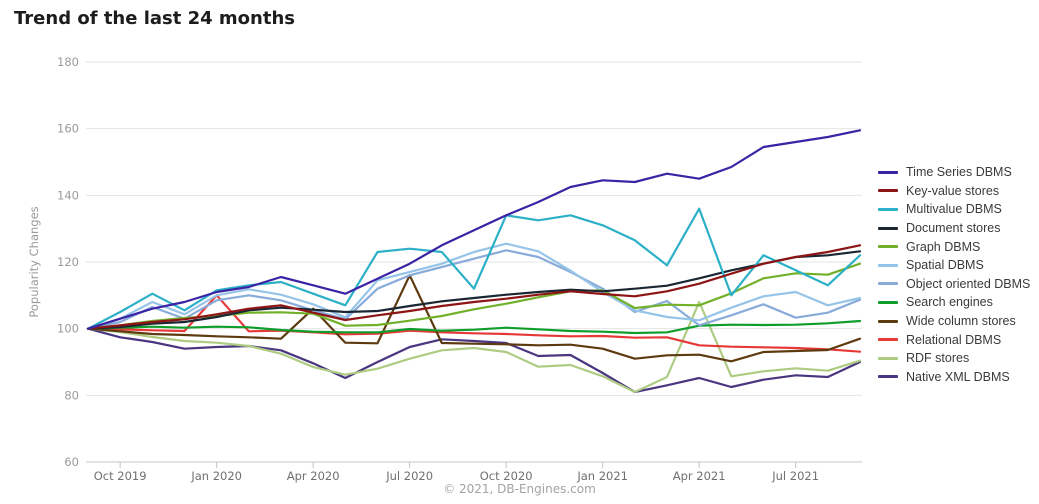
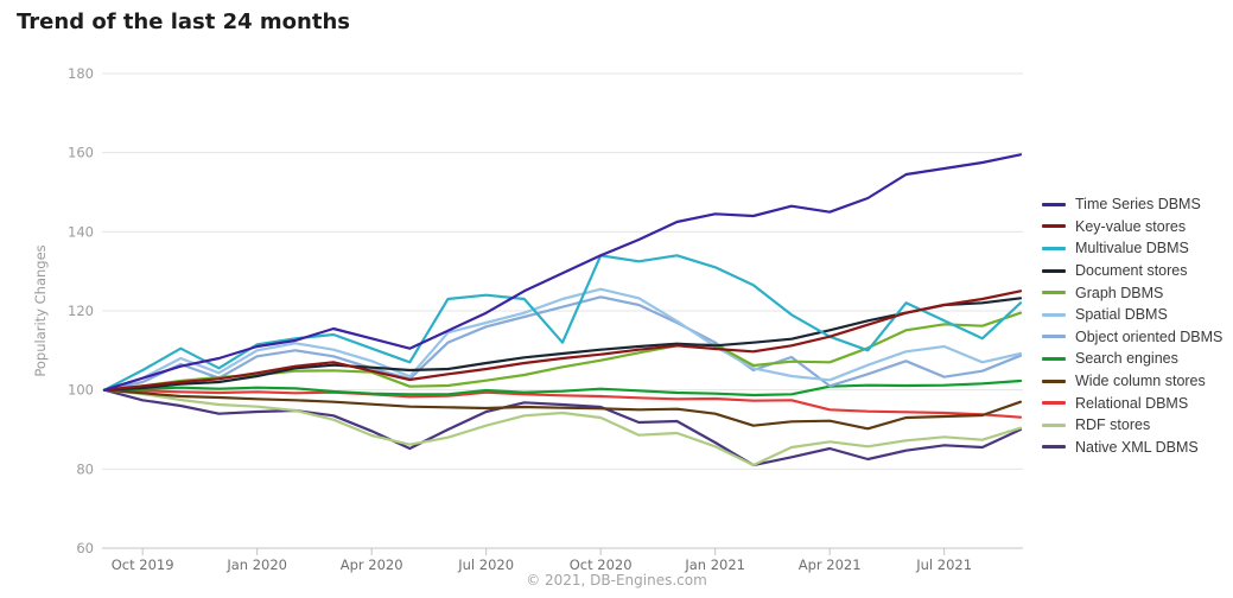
Relational DBMS/Jan 2020: 110 -> 100
Wide column stores/Apr 2020: 106 -> 96
Wide column stores/Jul 2020: 116 -> 95
Multivalue DBMS/Apr 2021: 136 -> 114
RDF stores/Apr 2021: 108 -> 87
